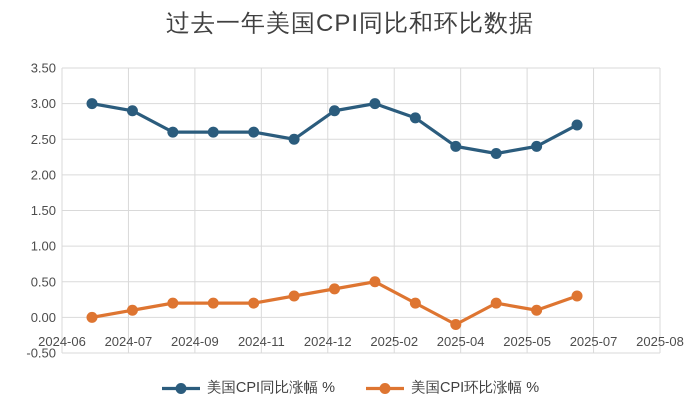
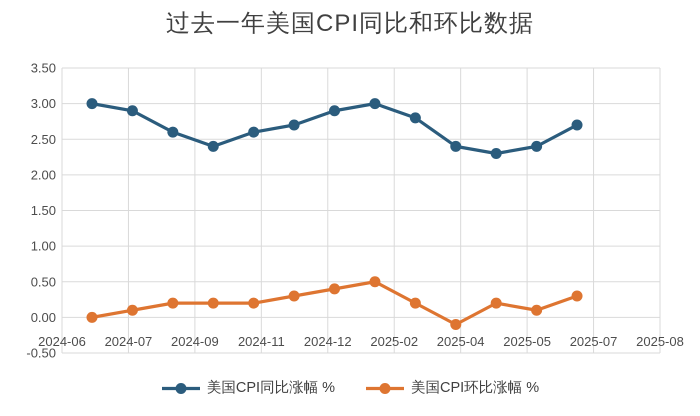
美国CPI同比涨幅 %/2024-09: 2.6 -> 2.4
美国CPI同比涨幅 %/2024-11: 2.5 -> 2.7
